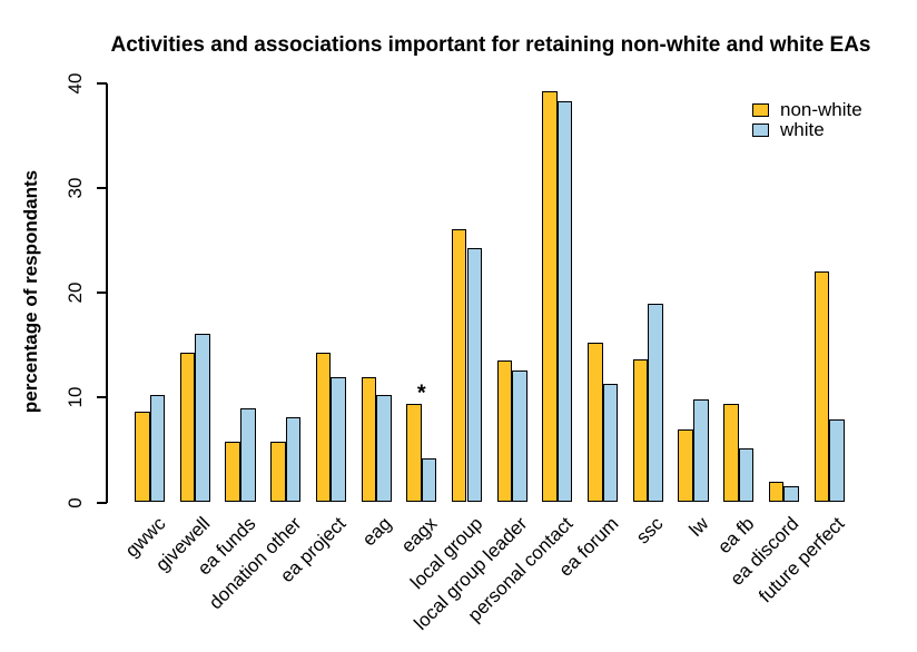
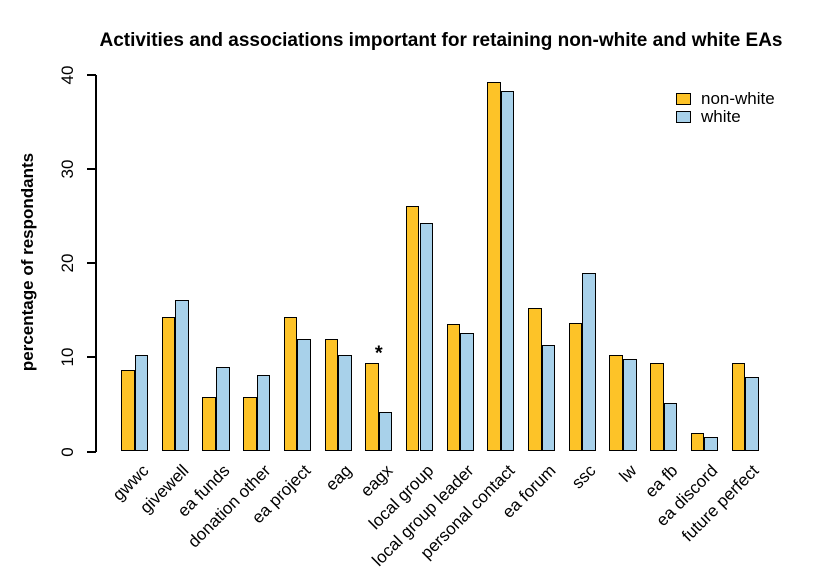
non-white/lw: 7 -> 10
non-white/future perfect: 22 -> 9
